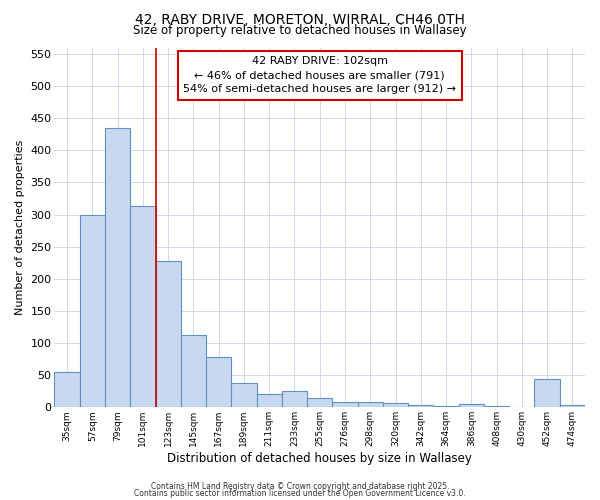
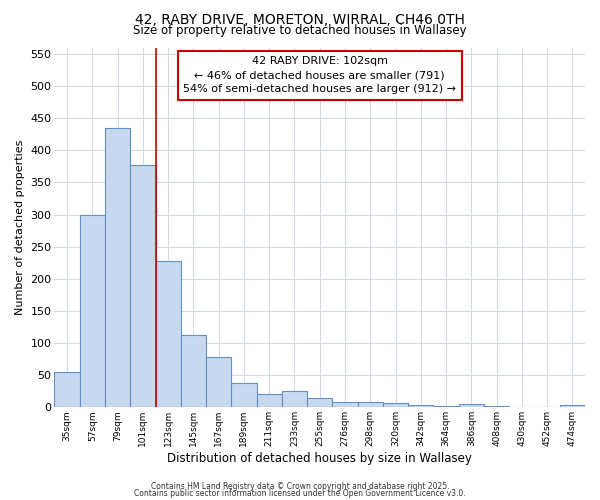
101sqm: 314 -> 377
452sqm: 44 -> 1
